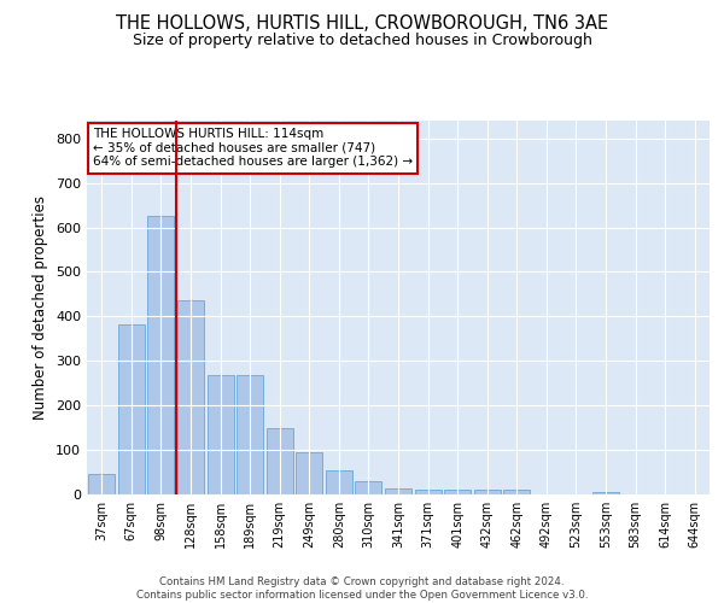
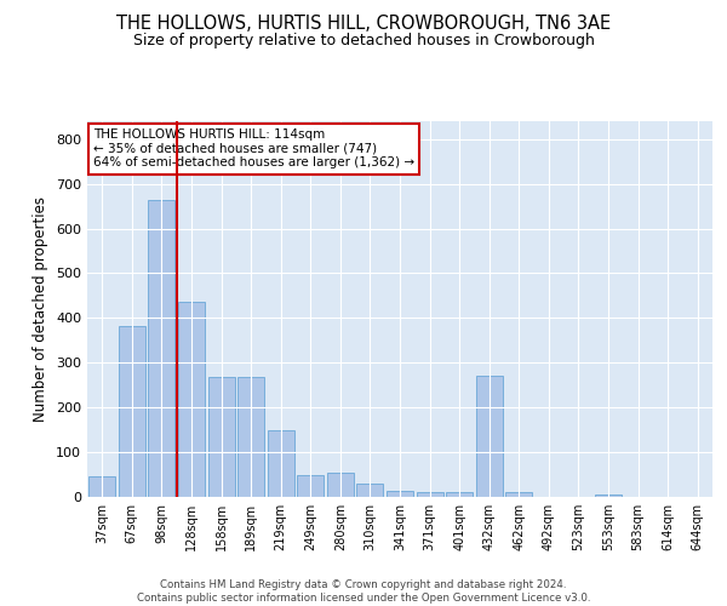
98sqm: 627 -> 665
249sqm: 95 -> 50
432sqm: 10 -> 270
